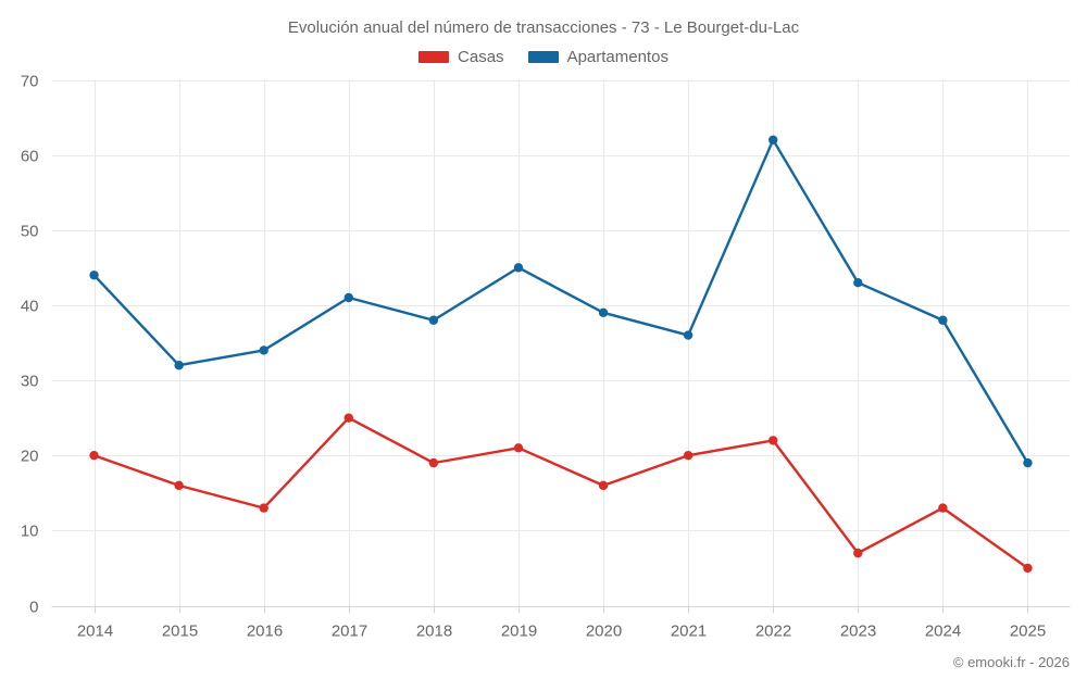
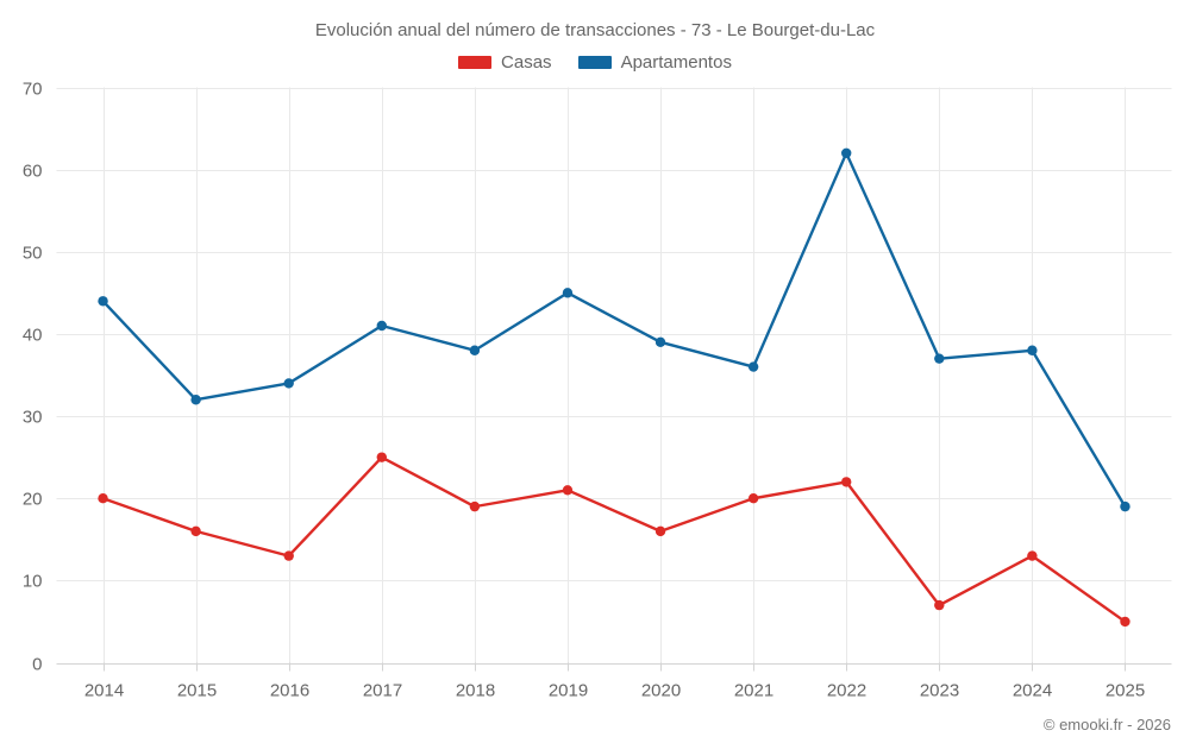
Apartamentos/2023: 43 -> 37
